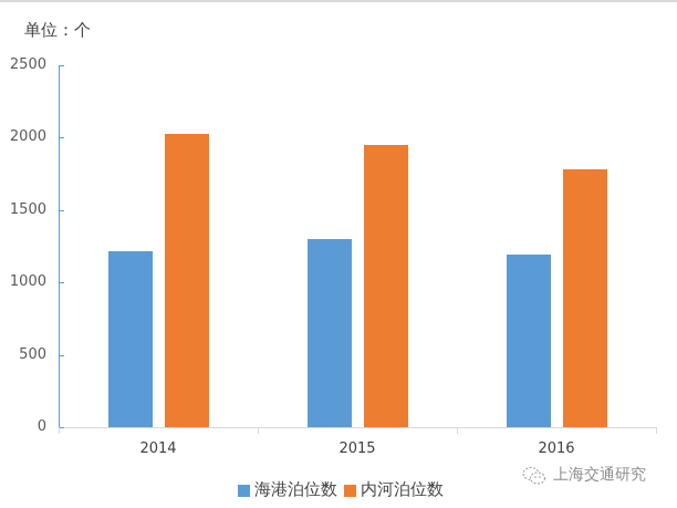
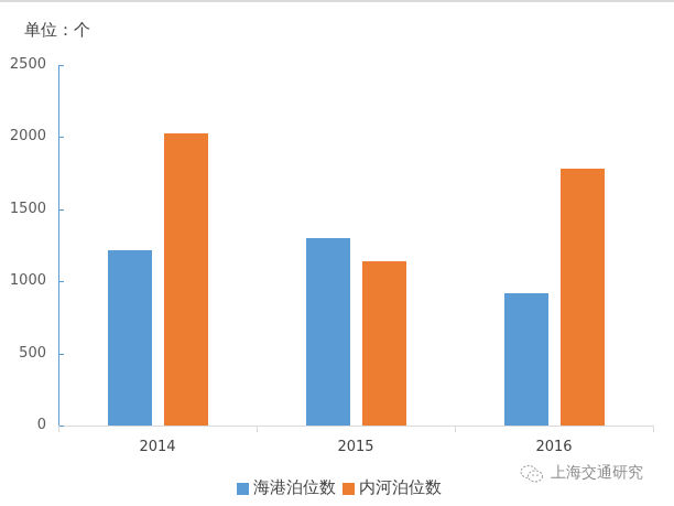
内河泊位数/2015: 1950 -> 1140
海港泊位数/2016: 1190 -> 920
